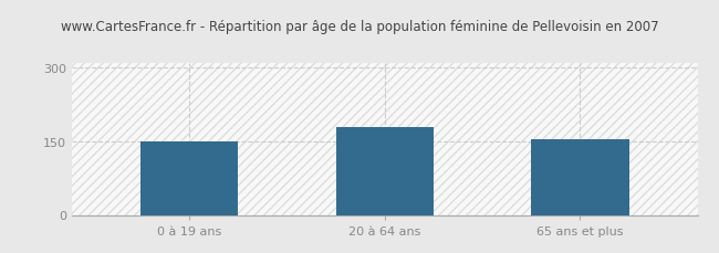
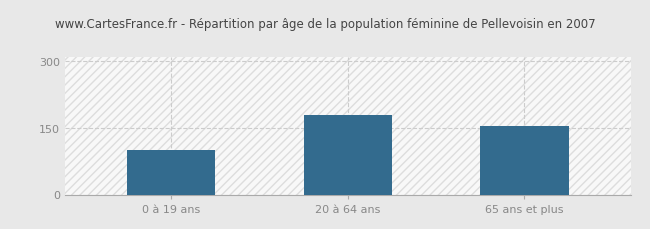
0 à 19 ans: 150 -> 100
